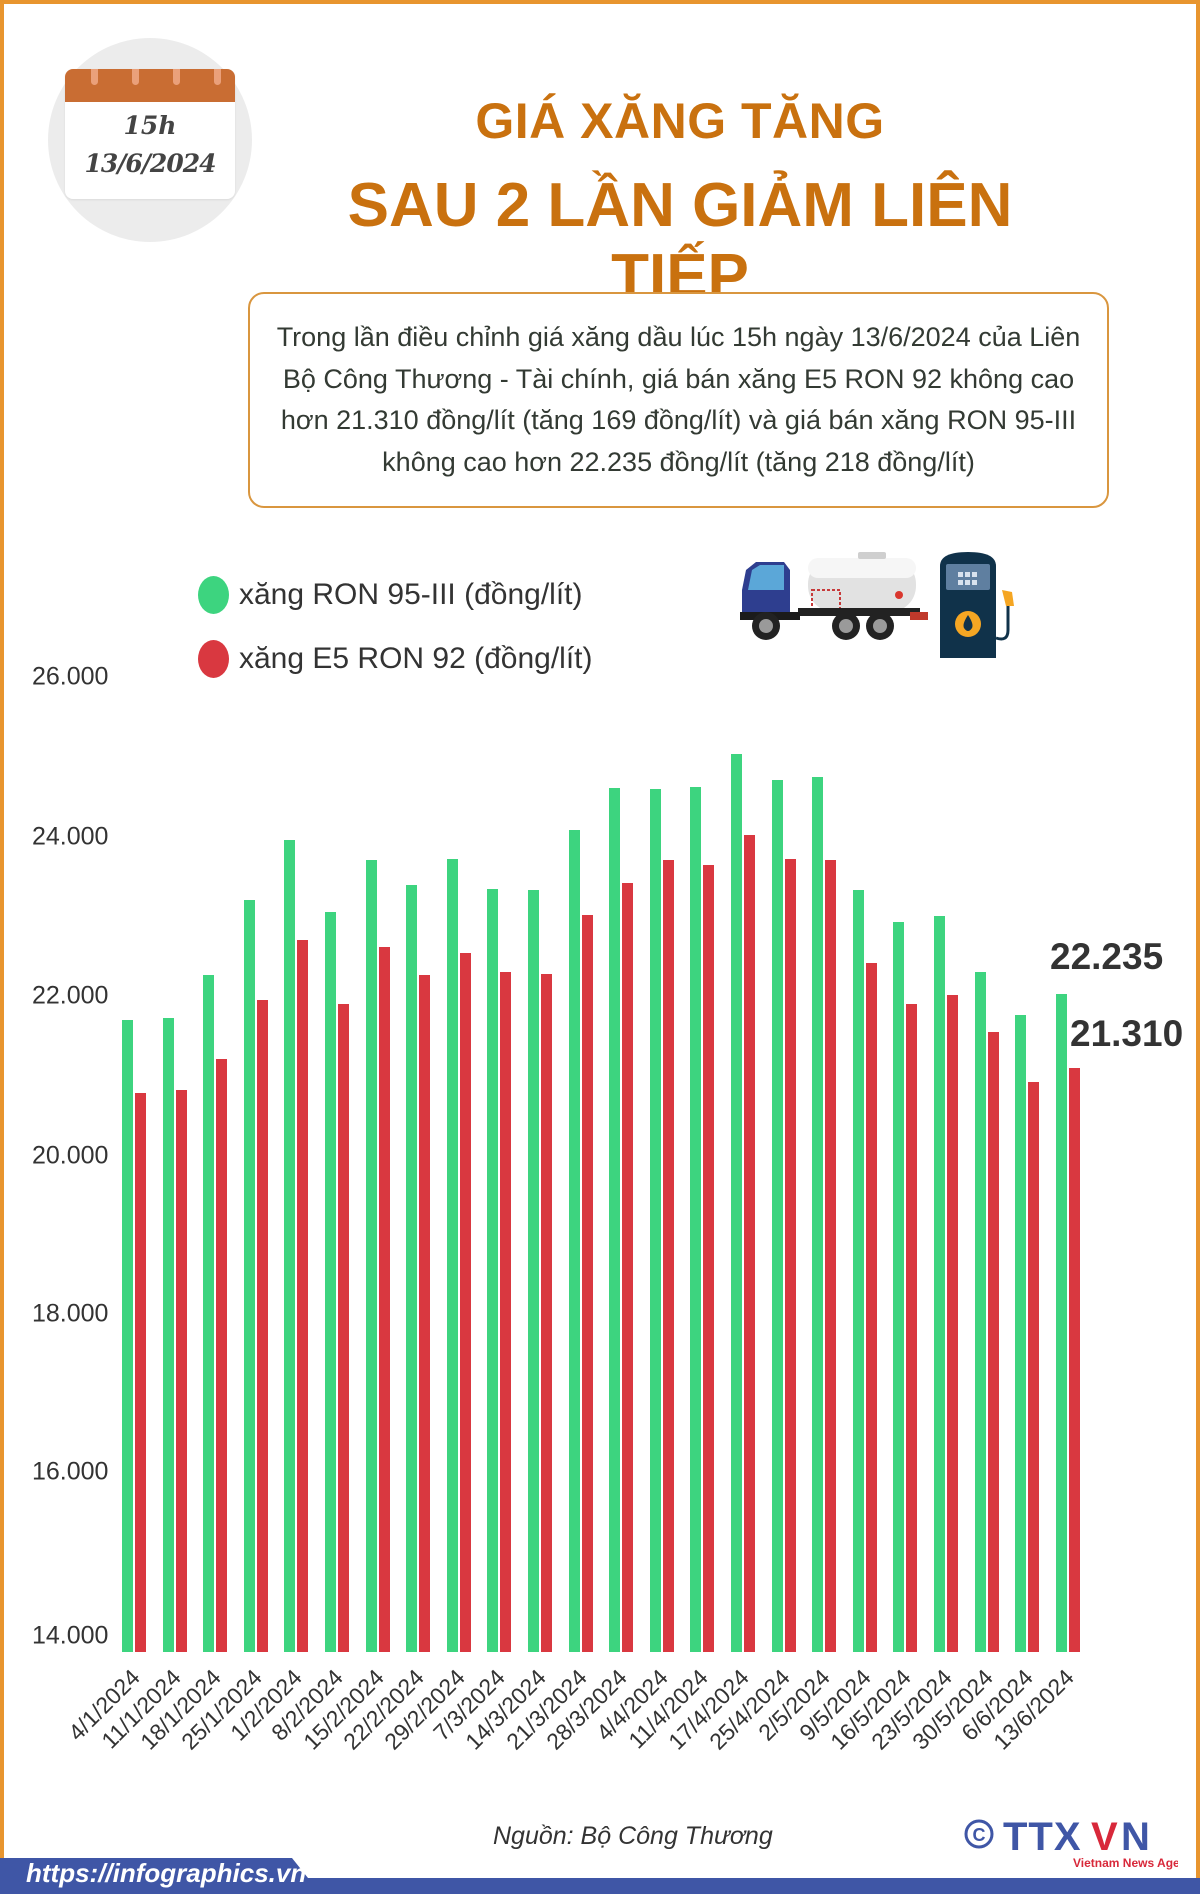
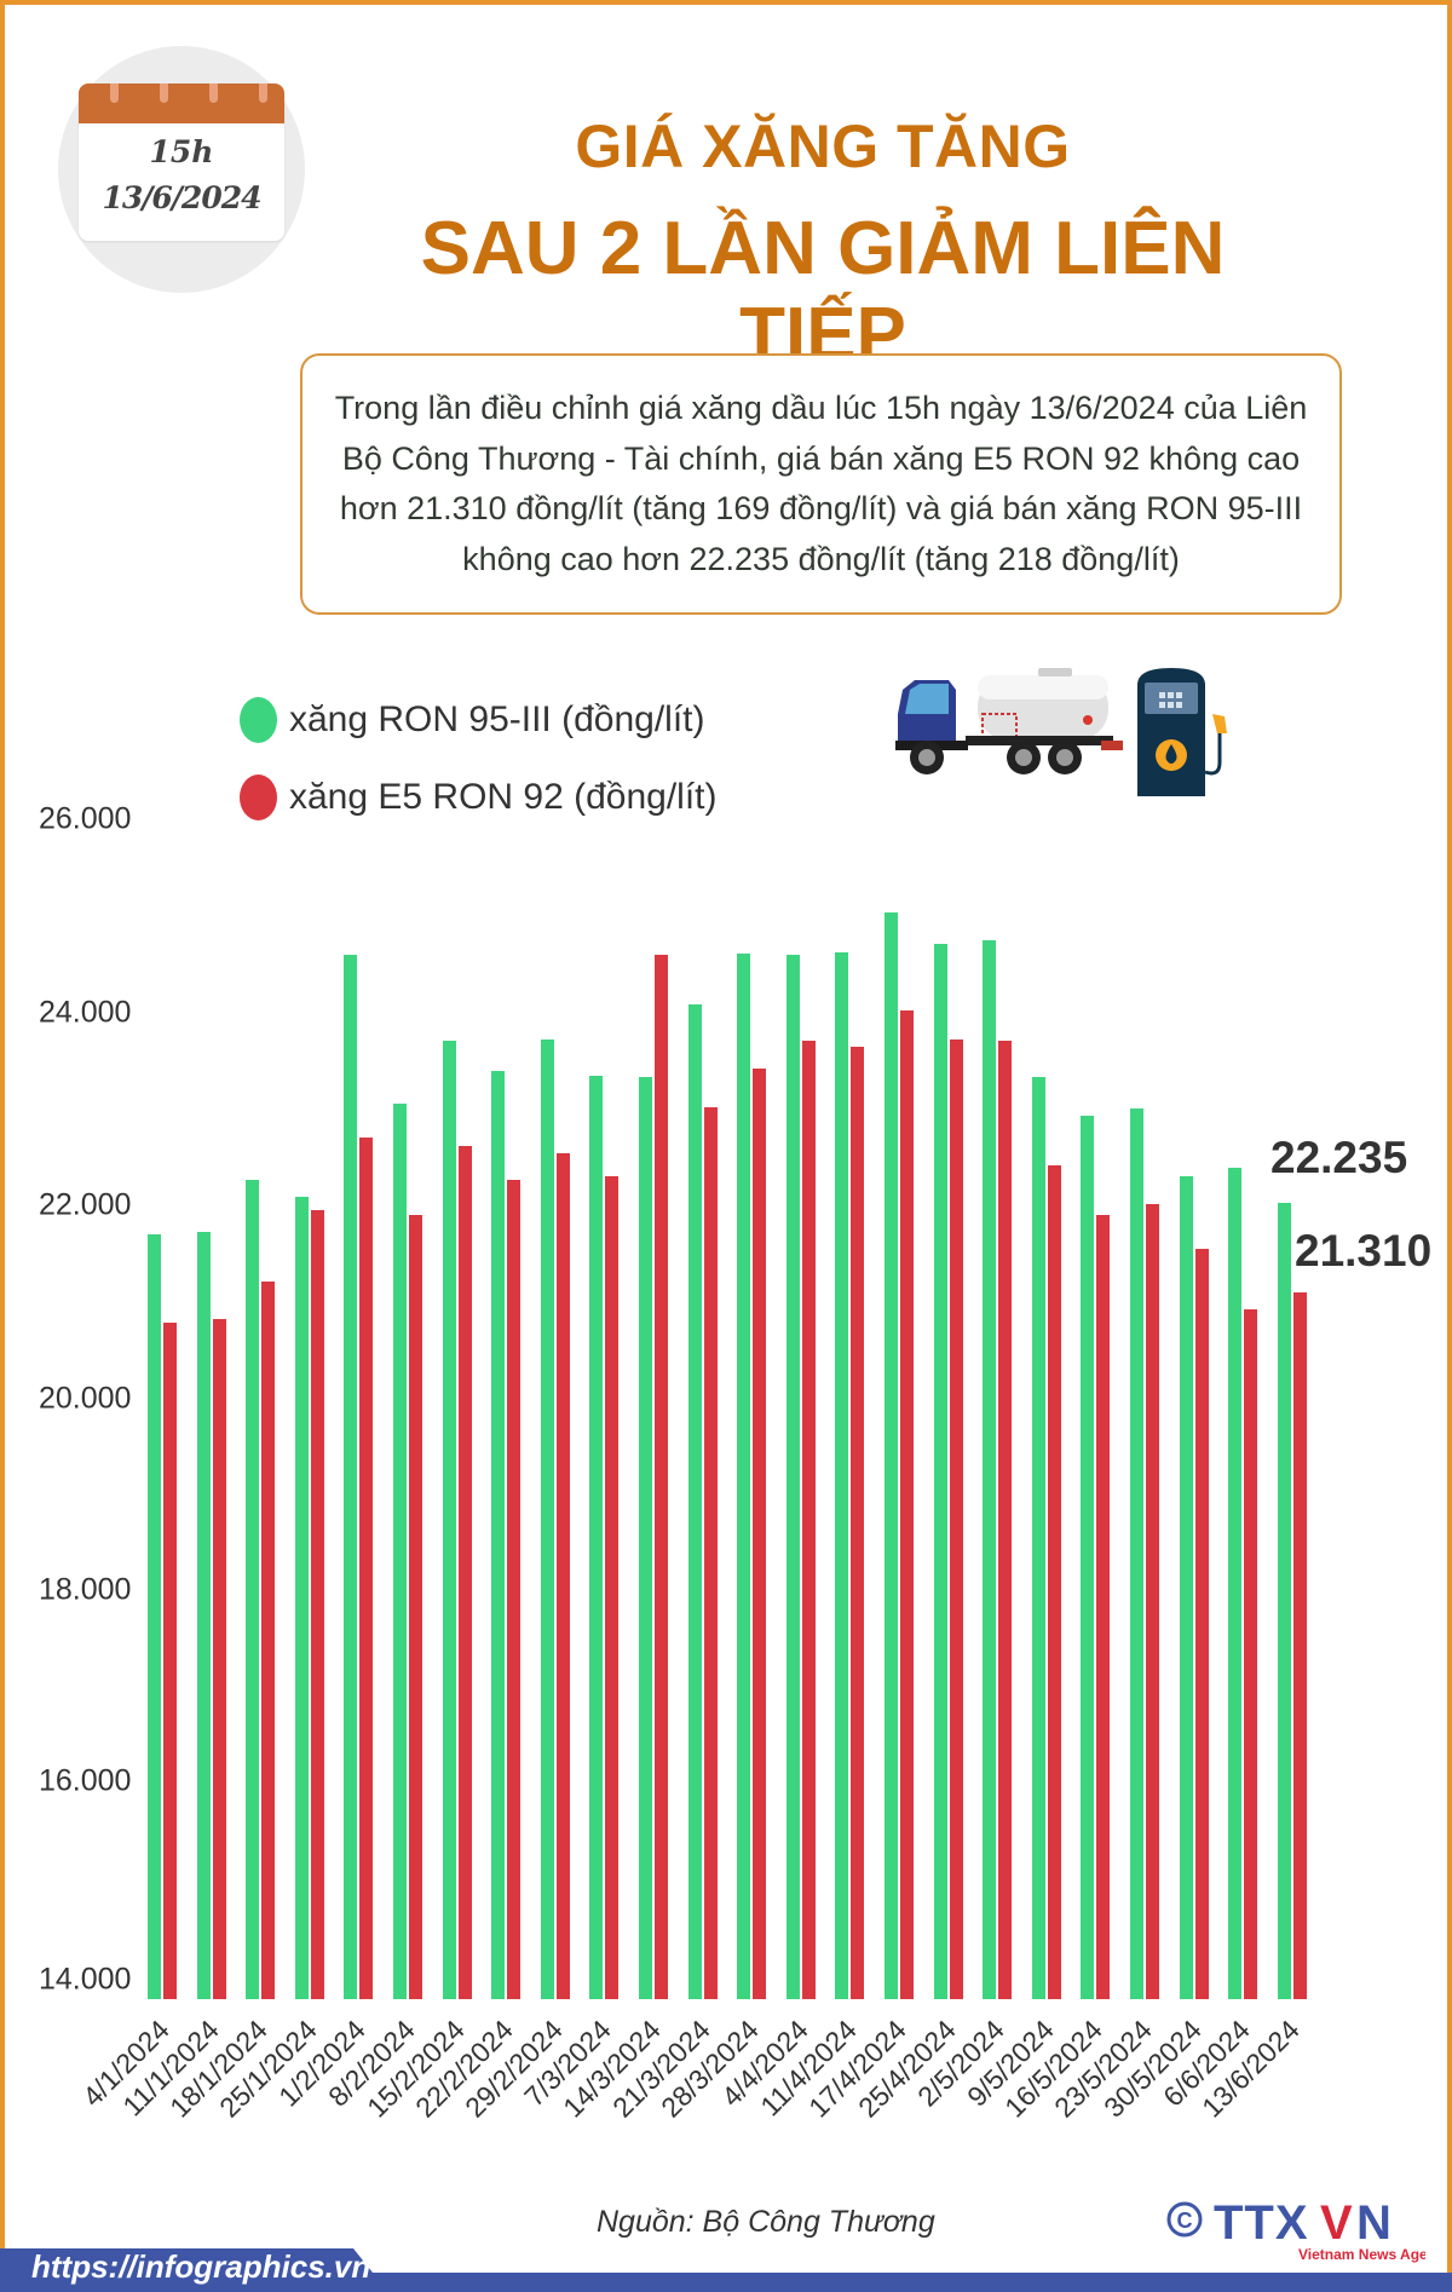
xăng RON 95-III (đồng/lít)/25/1/2024: 23400 -> 22300
xăng RON 95-III (đồng/lít)/1/2/2024: 24200 -> 24800
xăng E5 RON 92 (đồng/lít)/14/3/2024: 22500 -> 24800
xăng RON 95-III (đồng/lít)/6/6/2024: 22000 -> 22600
